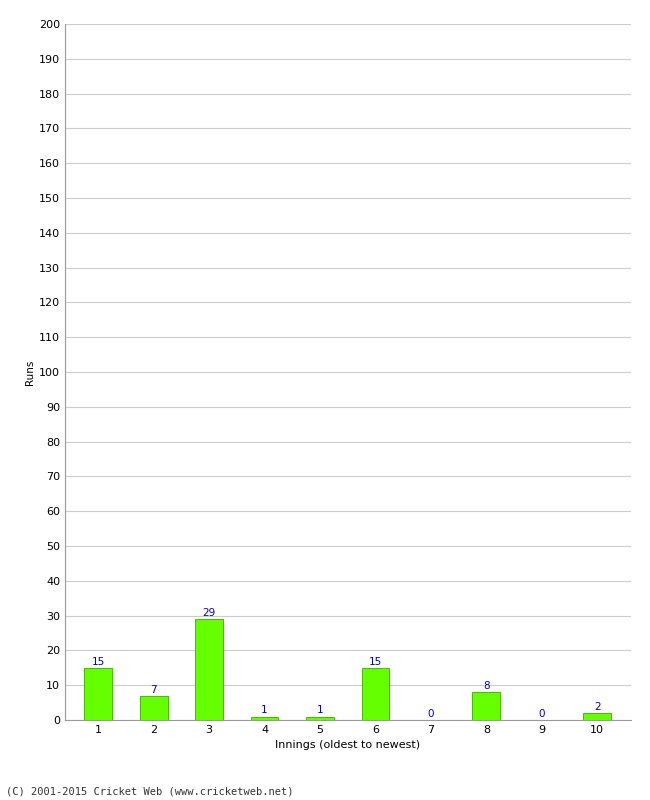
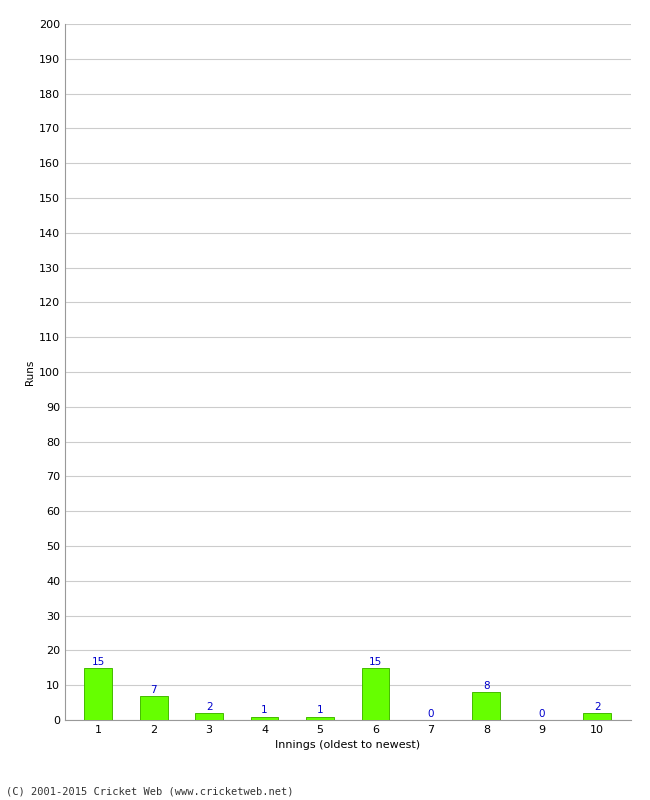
3: 29 -> 2
